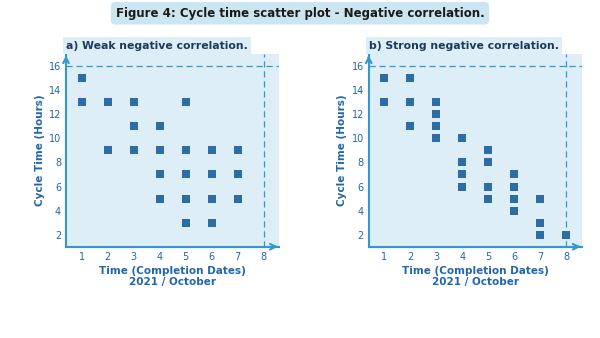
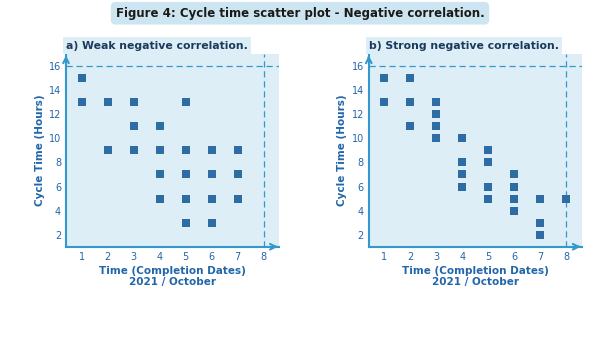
b) Strong negative correlation./8: 2 -> 5
